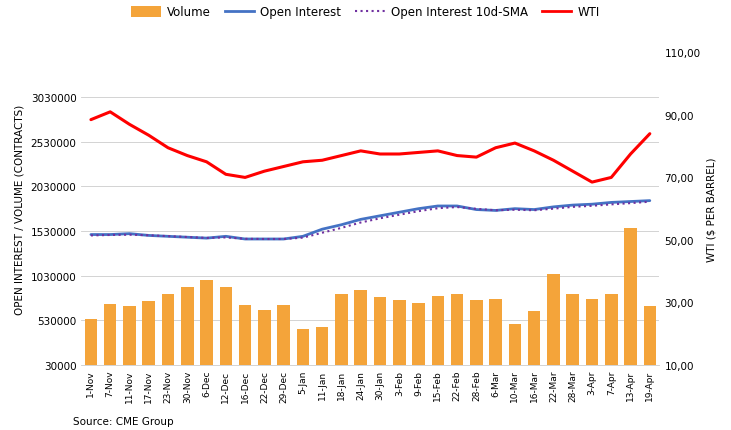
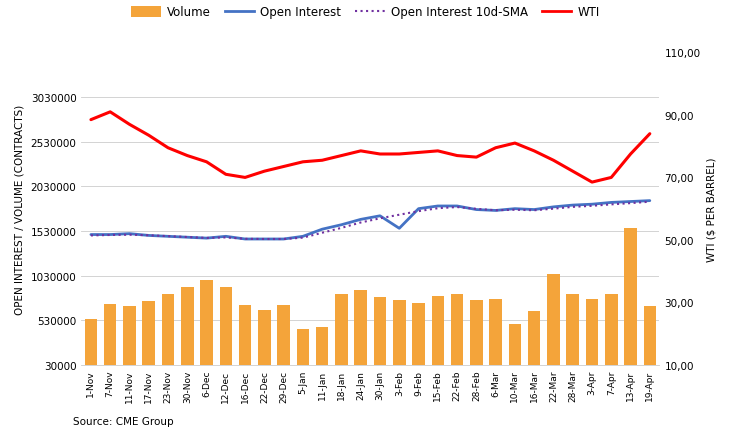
Open Interest/3-Feb: 1740000 -> 1560000
